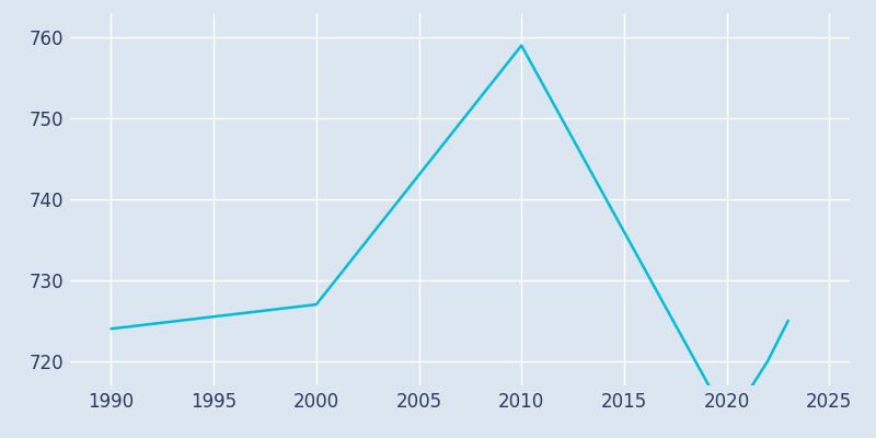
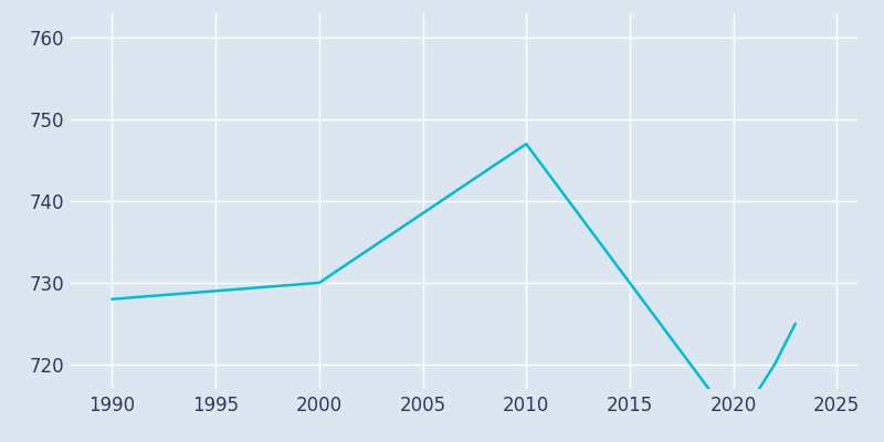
1990: 724 -> 728
2000: 727 -> 730
2010: 759 -> 747
